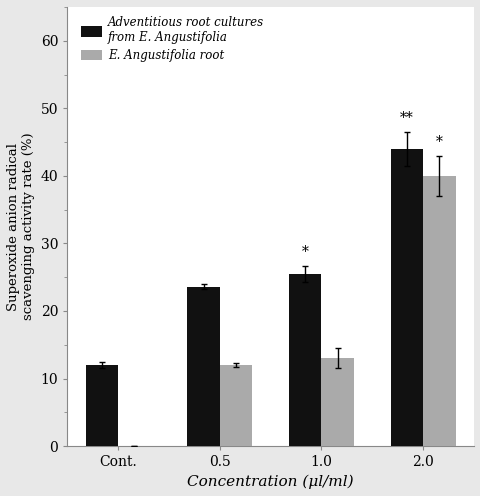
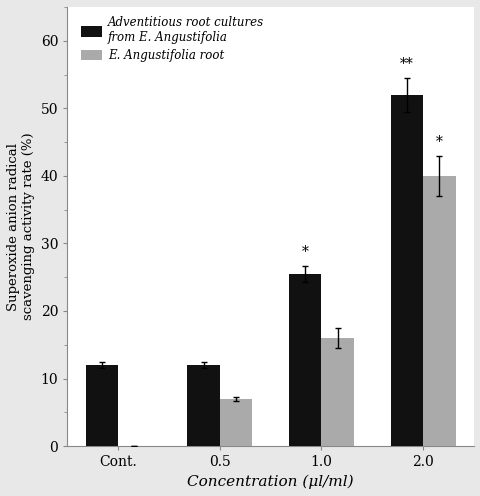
Adventitious root cultures from E. Angustifolia/0.5: 23.6 -> 12.0
E. Angustifolia root/0.5: 12 -> 7
E. Angustifolia root/1.0: 13 -> 16
Adventitious root cultures from E. Angustifolia/2.0: 44.0 -> 52.0
